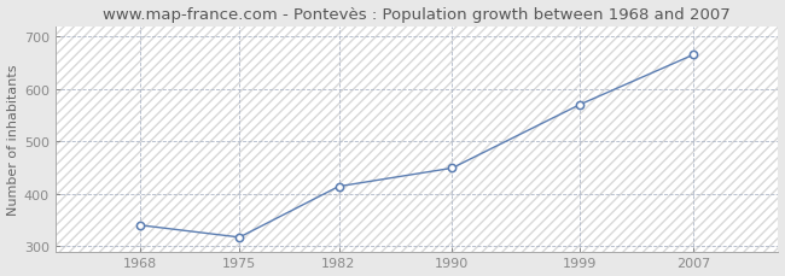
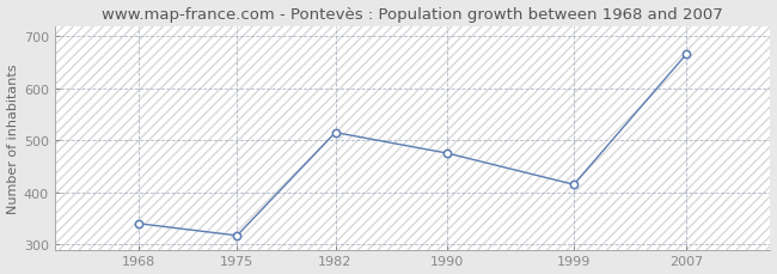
1982: 414 -> 515
1990: 449 -> 475
1999: 570 -> 415
